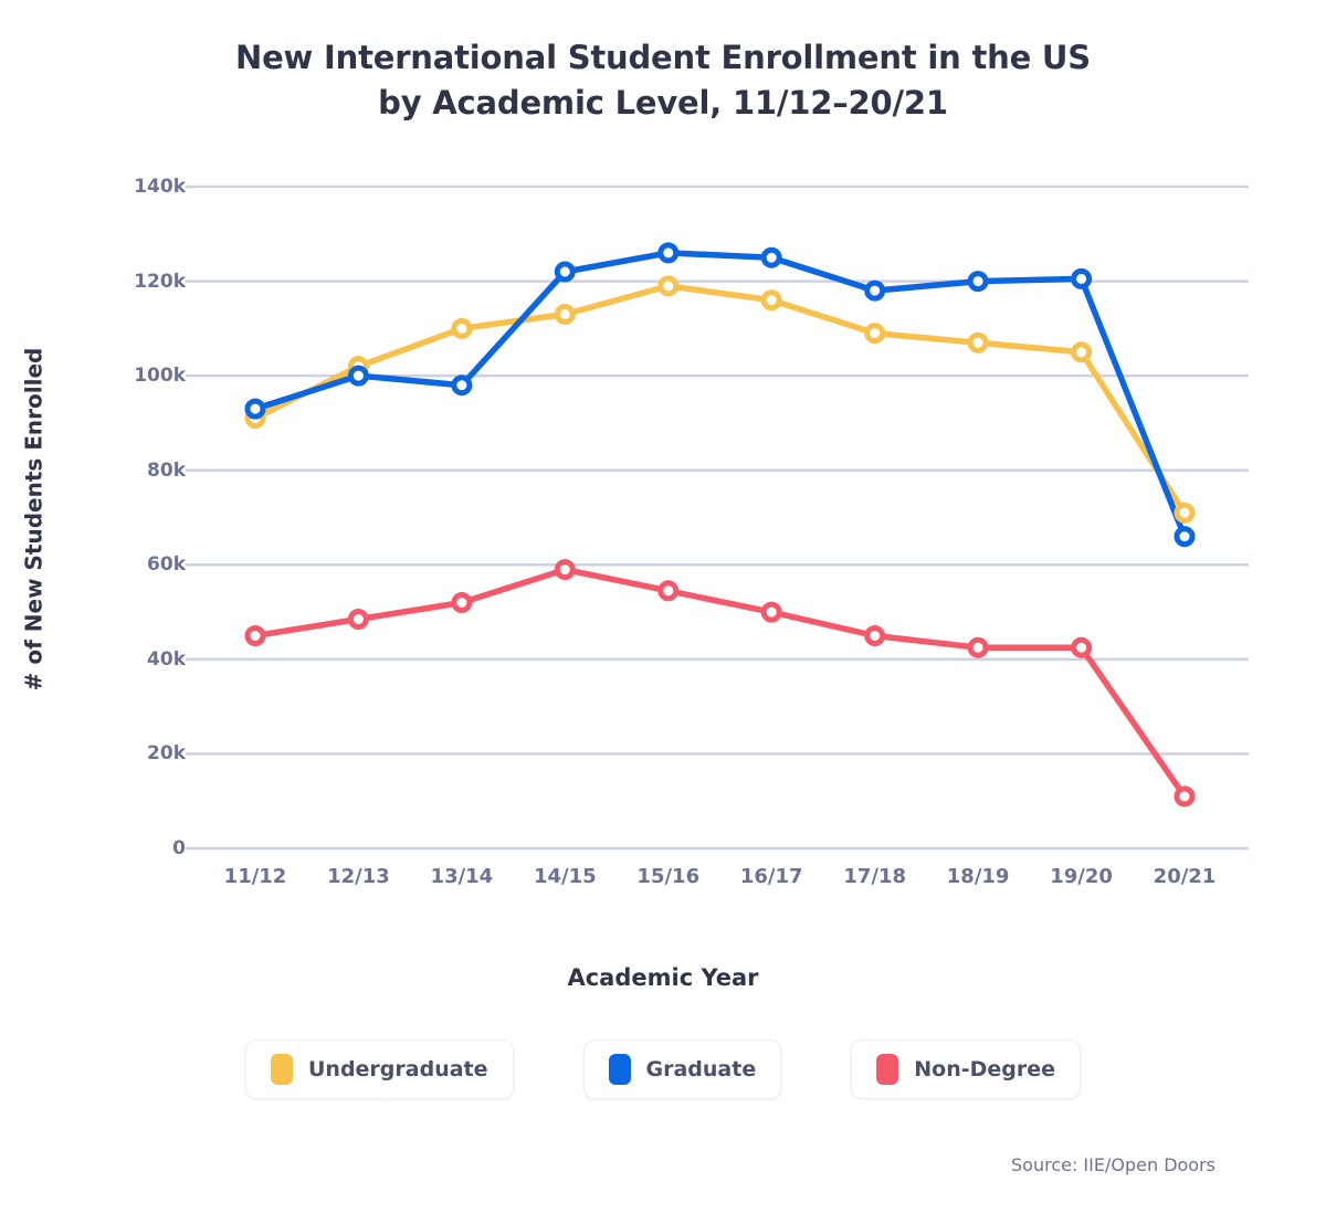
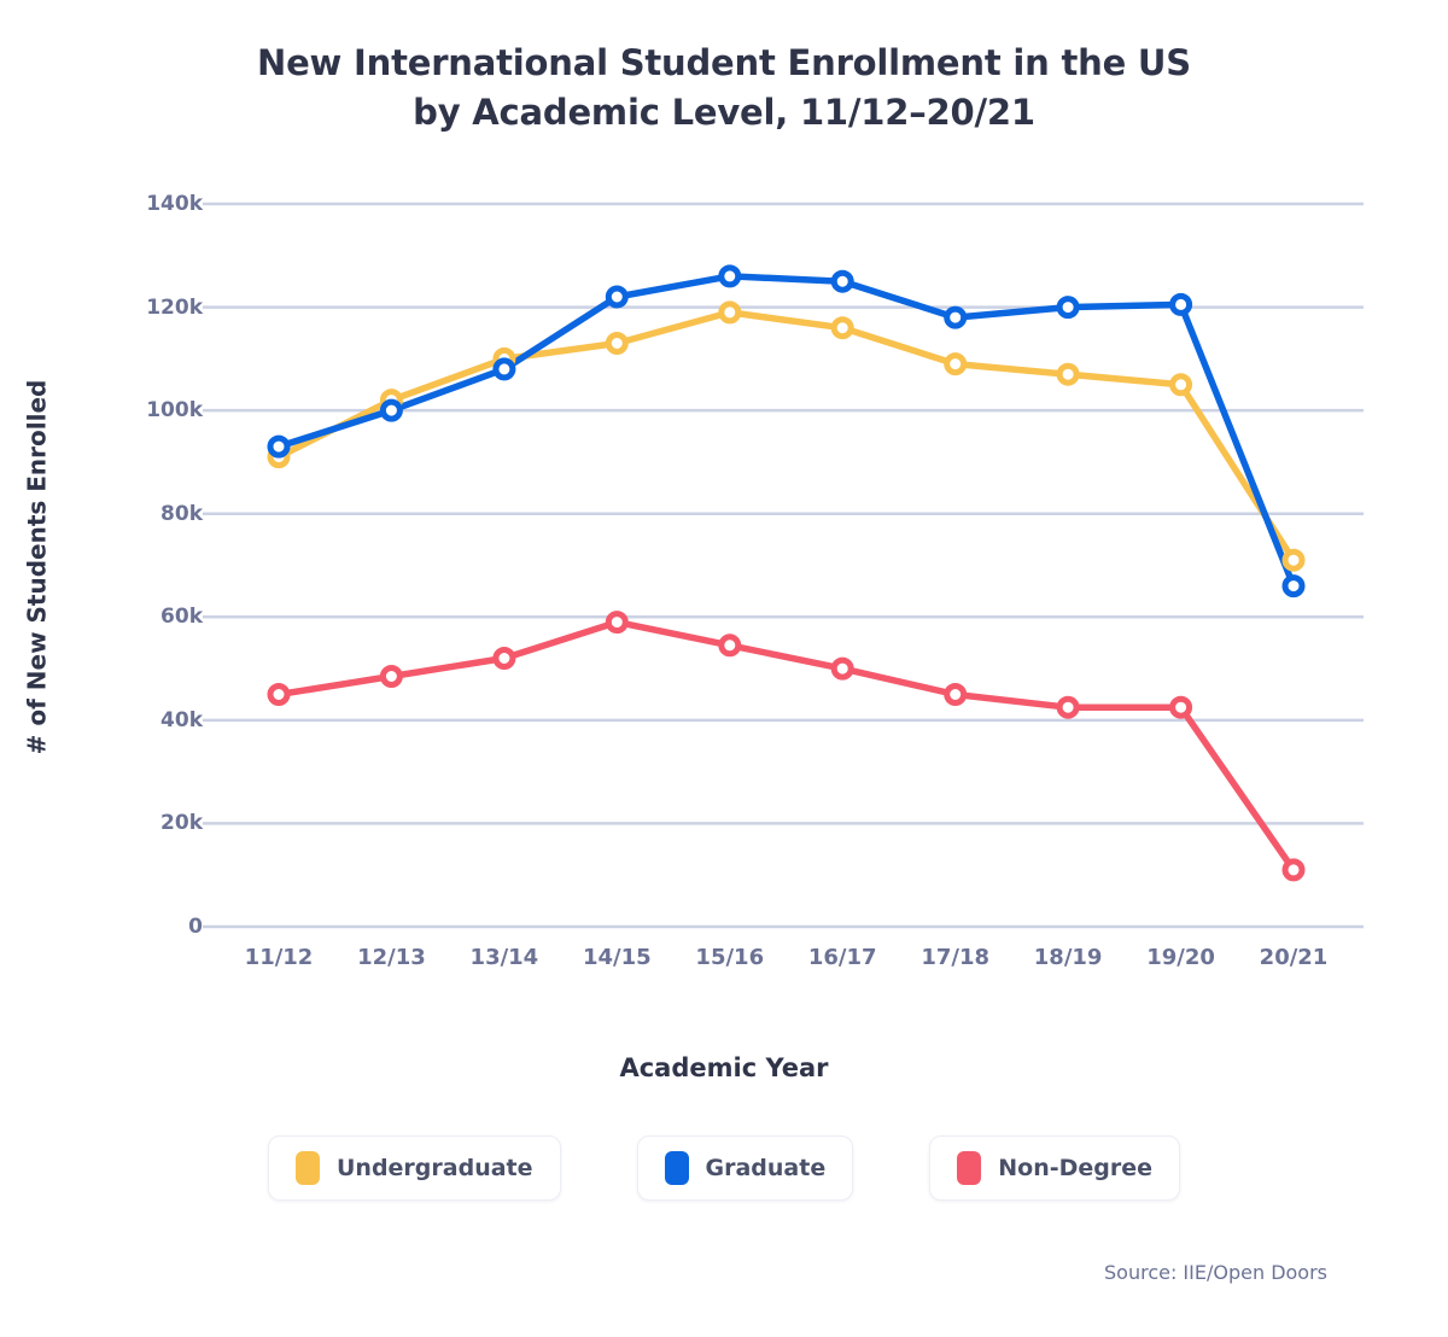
Graduate/13/14: 98k -> 108k
